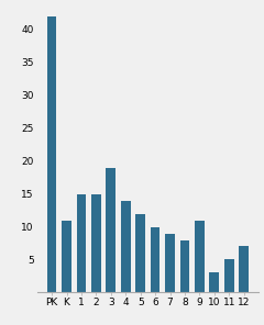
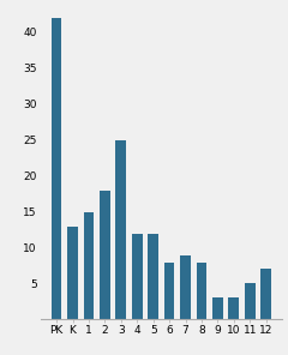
K: 11 -> 13
2: 15 -> 18
3: 19 -> 25
4: 14 -> 12
6: 10 -> 8
9: 11 -> 3
